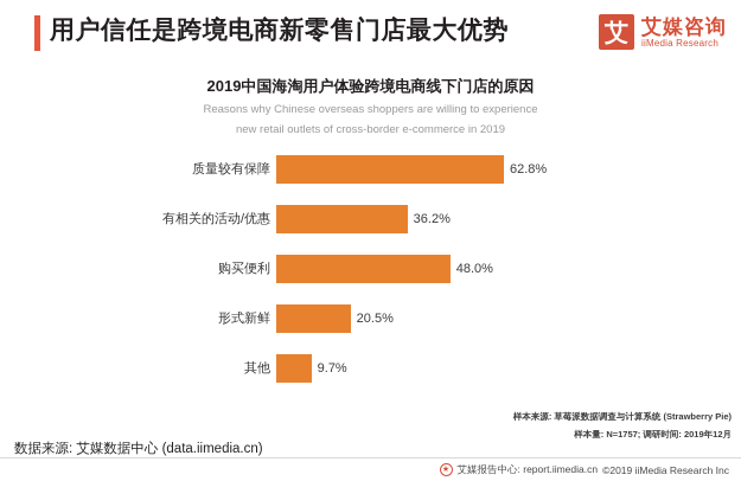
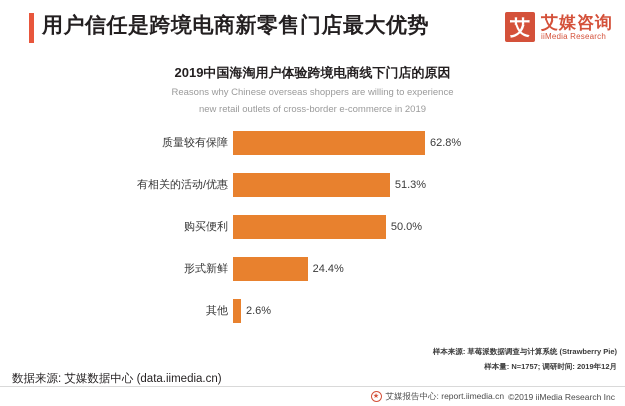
有相关的活动/优惠: 36.2% -> 51.3%
购买便利: 48.0% -> 50.0%
形式新鲜: 20.5% -> 24.4%
其他: 9.7% -> 2.6%
